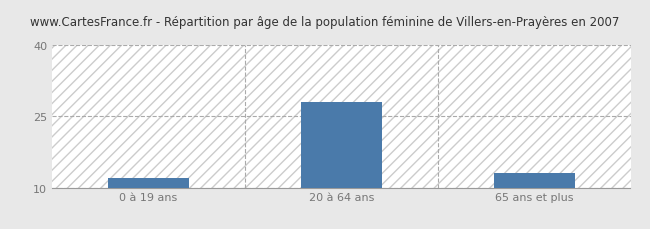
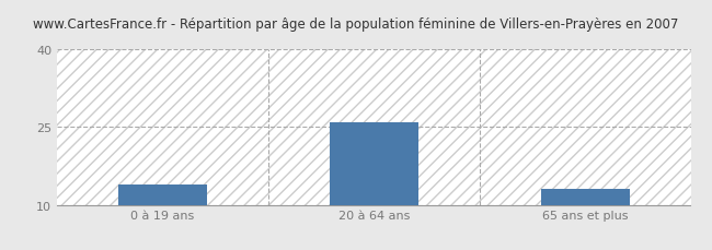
0 à 19 ans: 12 -> 14
20 à 64 ans: 28 -> 26
